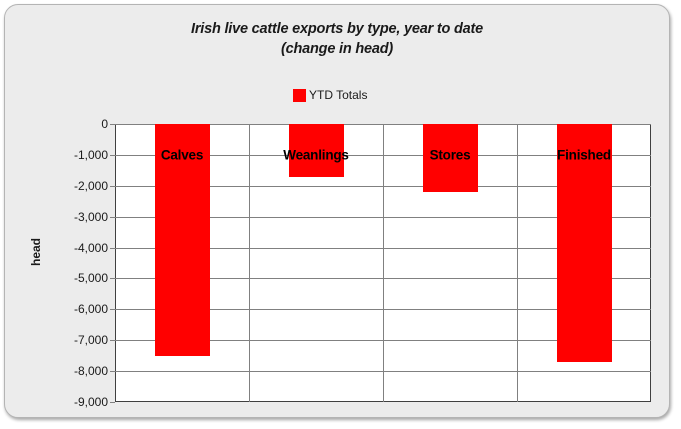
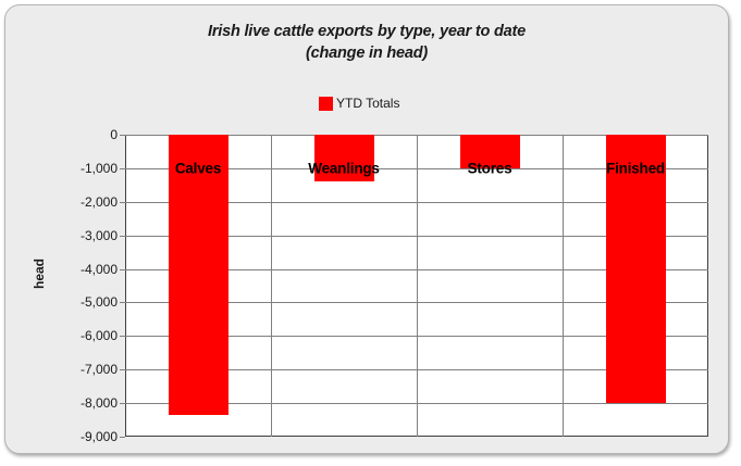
Calves: -7500 -> -8400
Weanlings: -1700 -> -1400
Stores: -2200 -> -1000
Finished: -7700 -> -8000
